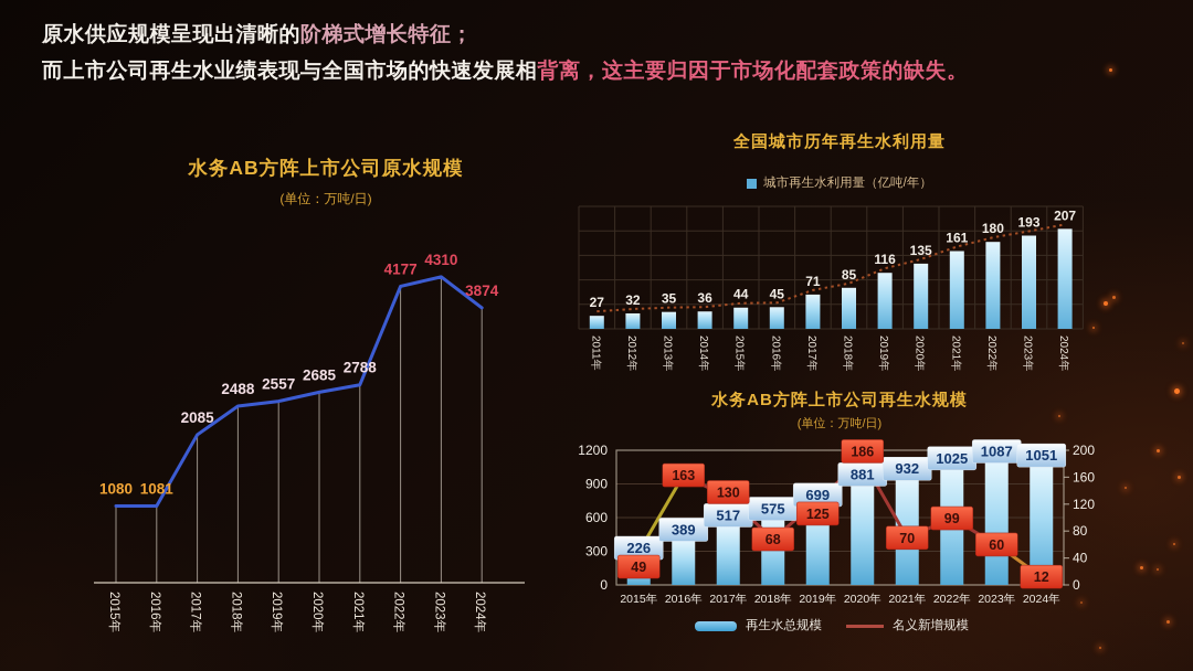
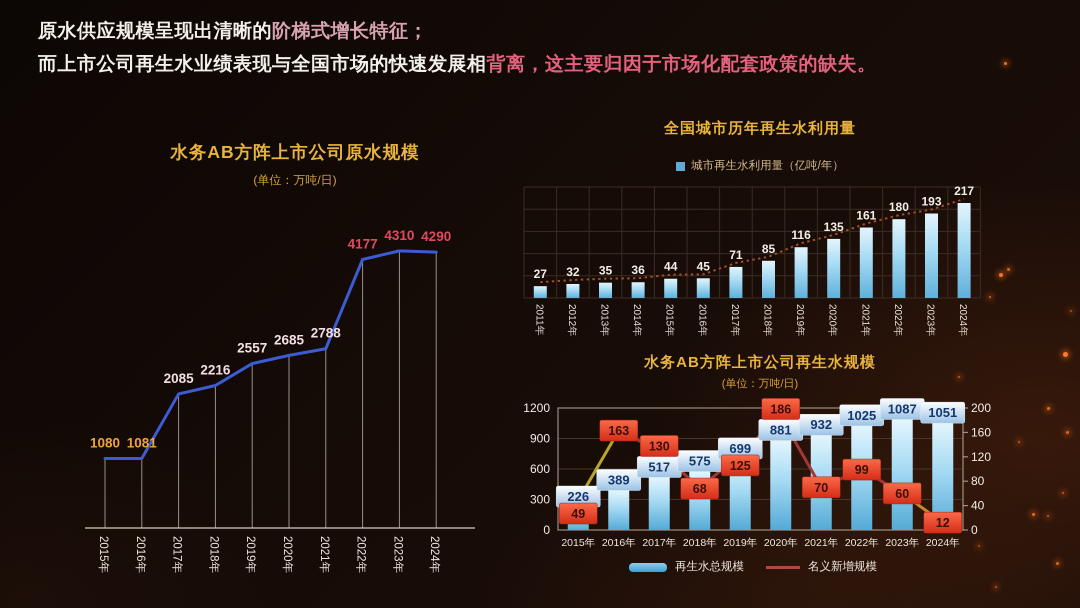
水务AB方阵上市公司原水规模/2018年: 2488 -> 2216
水务AB方阵上市公司原水规模/2024年: 3874 -> 4290
全国城市历年再生水利用量/2024年: 207 -> 217
